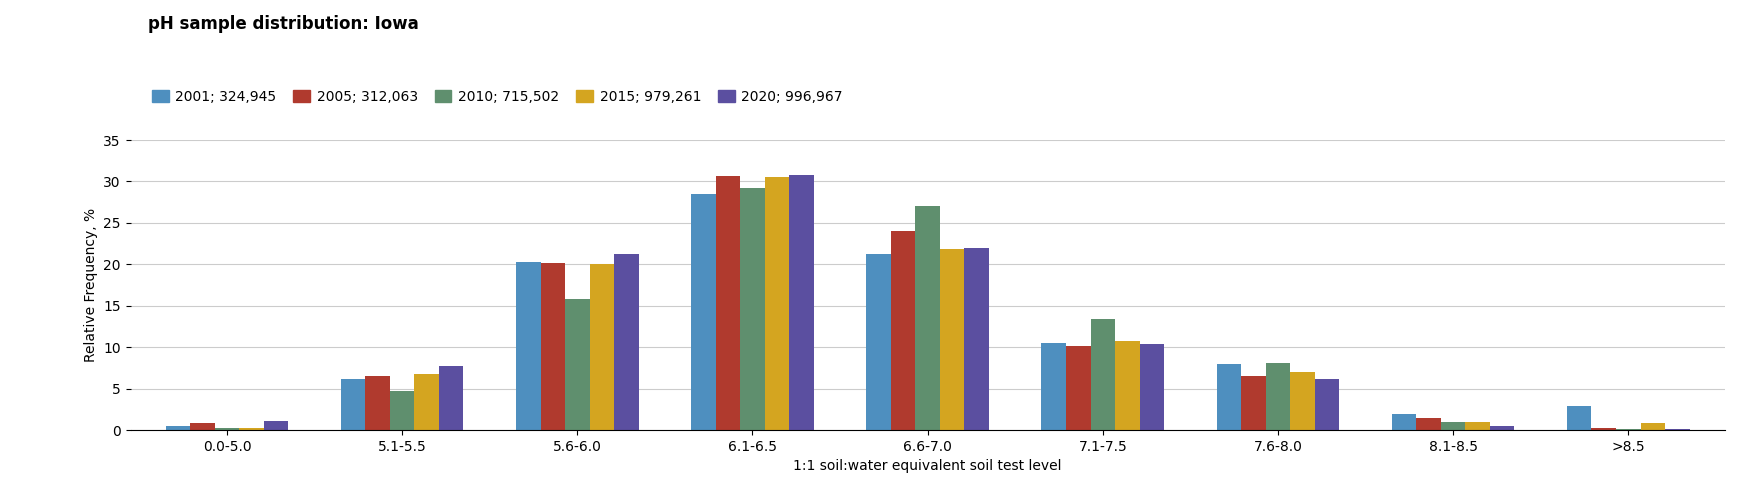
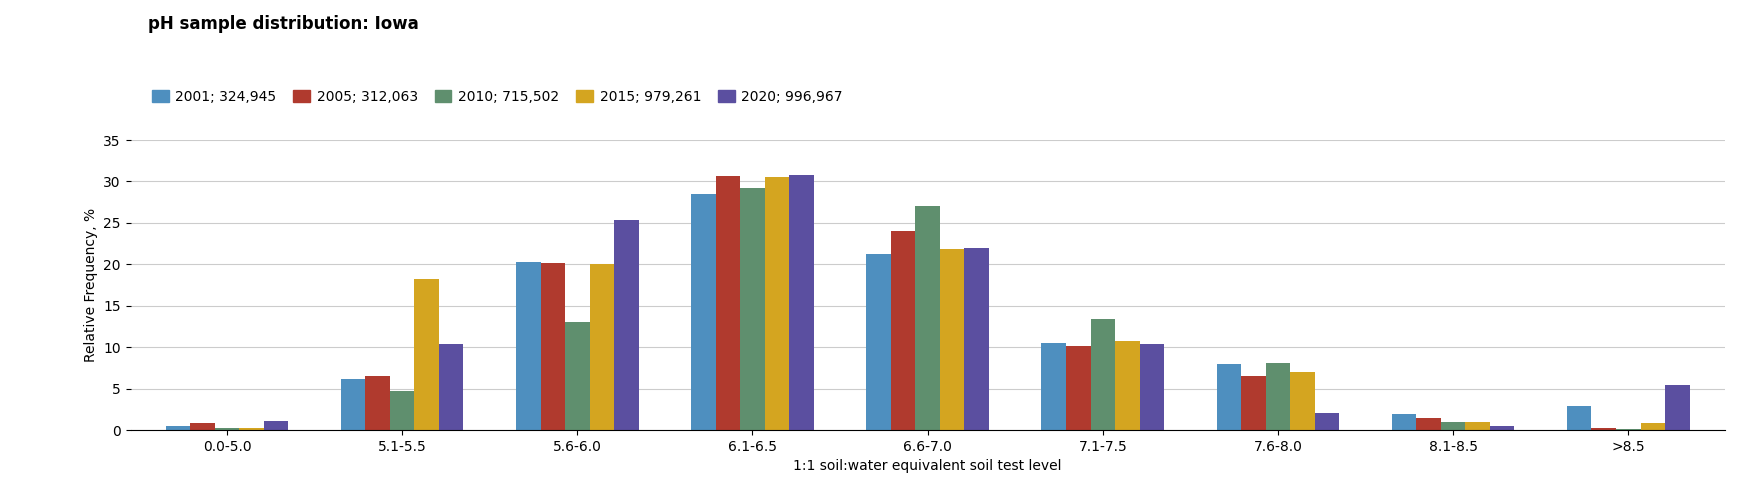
2015; 979,261/5.1-5.5: 6.8 -> 18.2
2020; 996,967/5.1-5.5: 7.7 -> 10.4
2010; 715,502/5.6-6.0: 15.8 -> 13.0
2020; 996,967/5.6-6.0: 21.2 -> 25.4
2020; 996,967/7.6-8.0: 6.2 -> 2.0
2020; 996,967/>8.5: 0.1 -> 5.4
